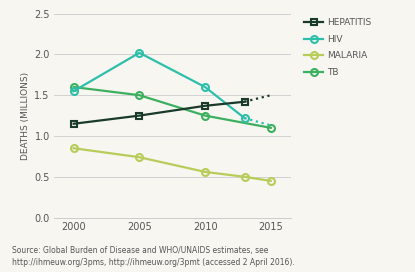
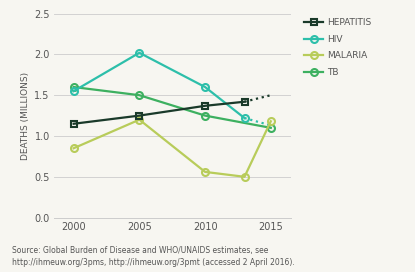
MALARIA/2005: 0.74 -> 1.20
MALARIA/2015: 0.45 -> 1.18
